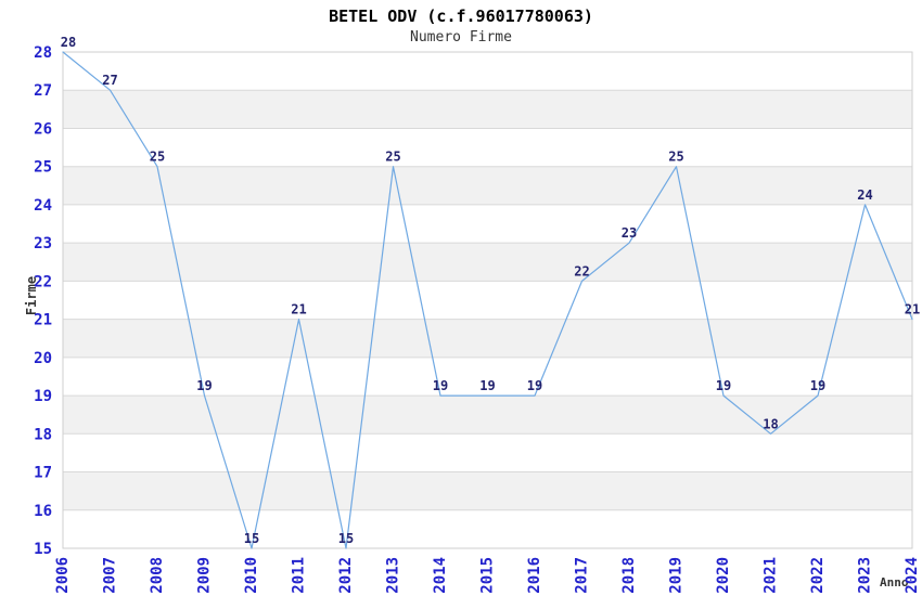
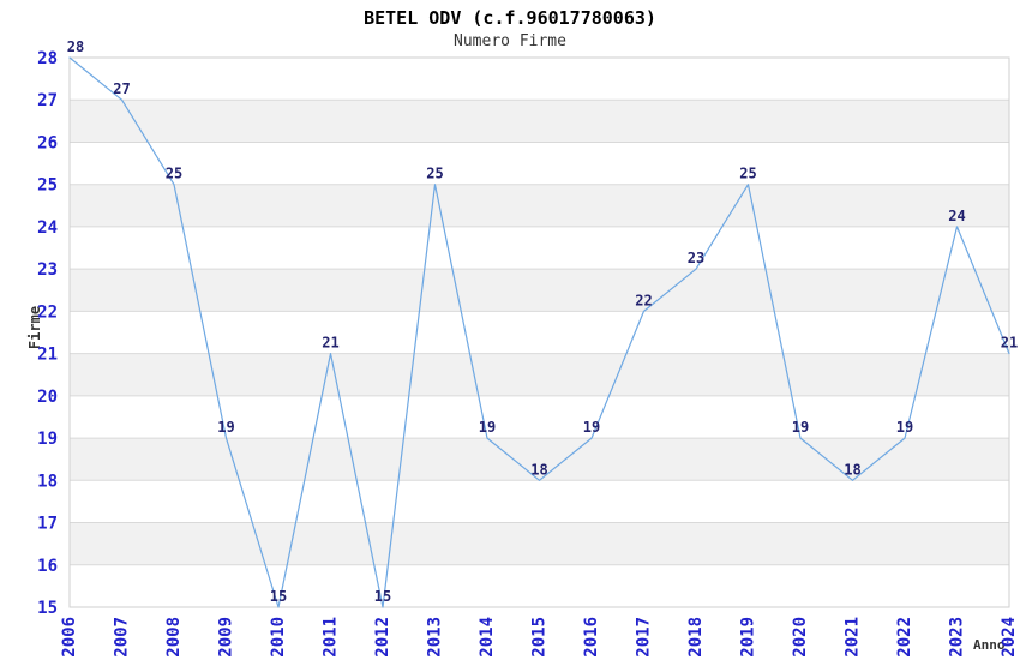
2015: 19 -> 18
